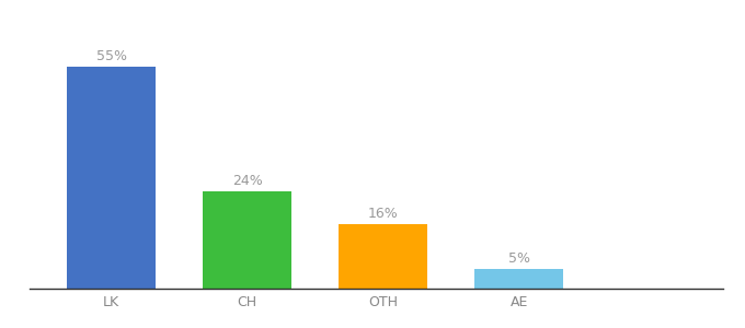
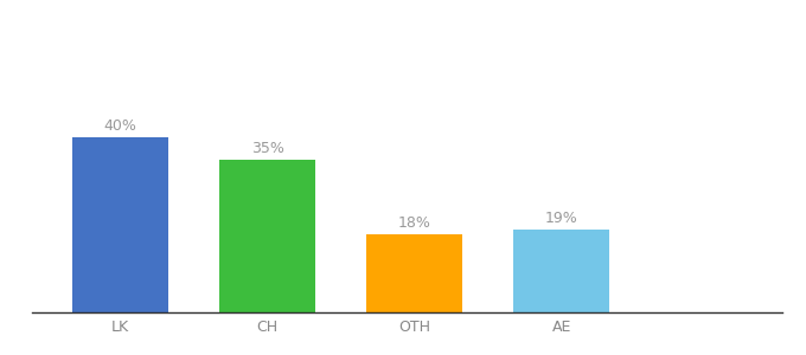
LK: 55% -> 40%
CH: 24% -> 35%
OTH: 16% -> 18%
AE: 5% -> 19%
